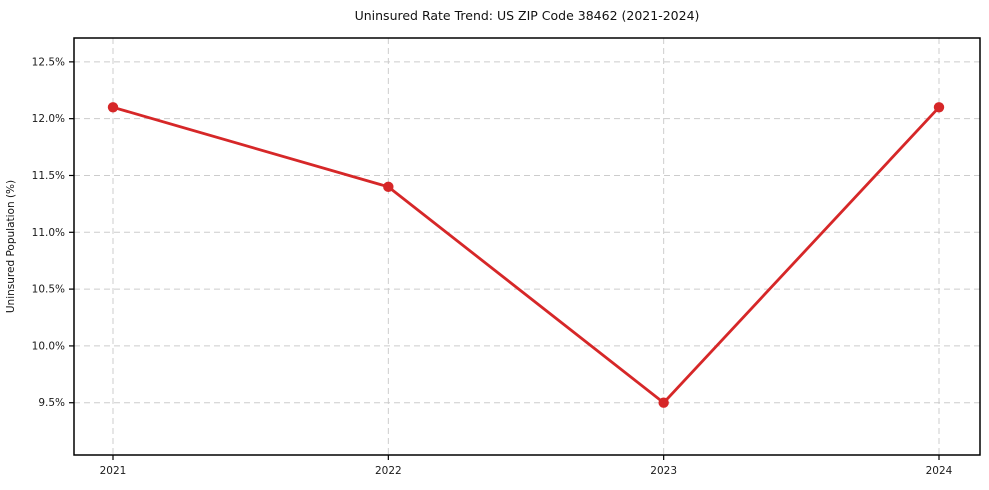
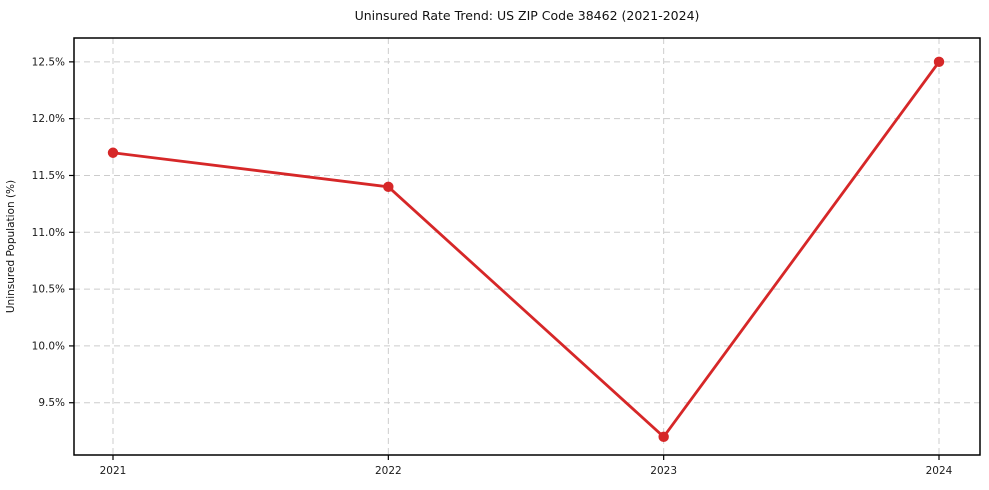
2021: 12.1% -> 11.7%
2023: 9.5% -> 9.2%
2024: 12.1% -> 12.5%
